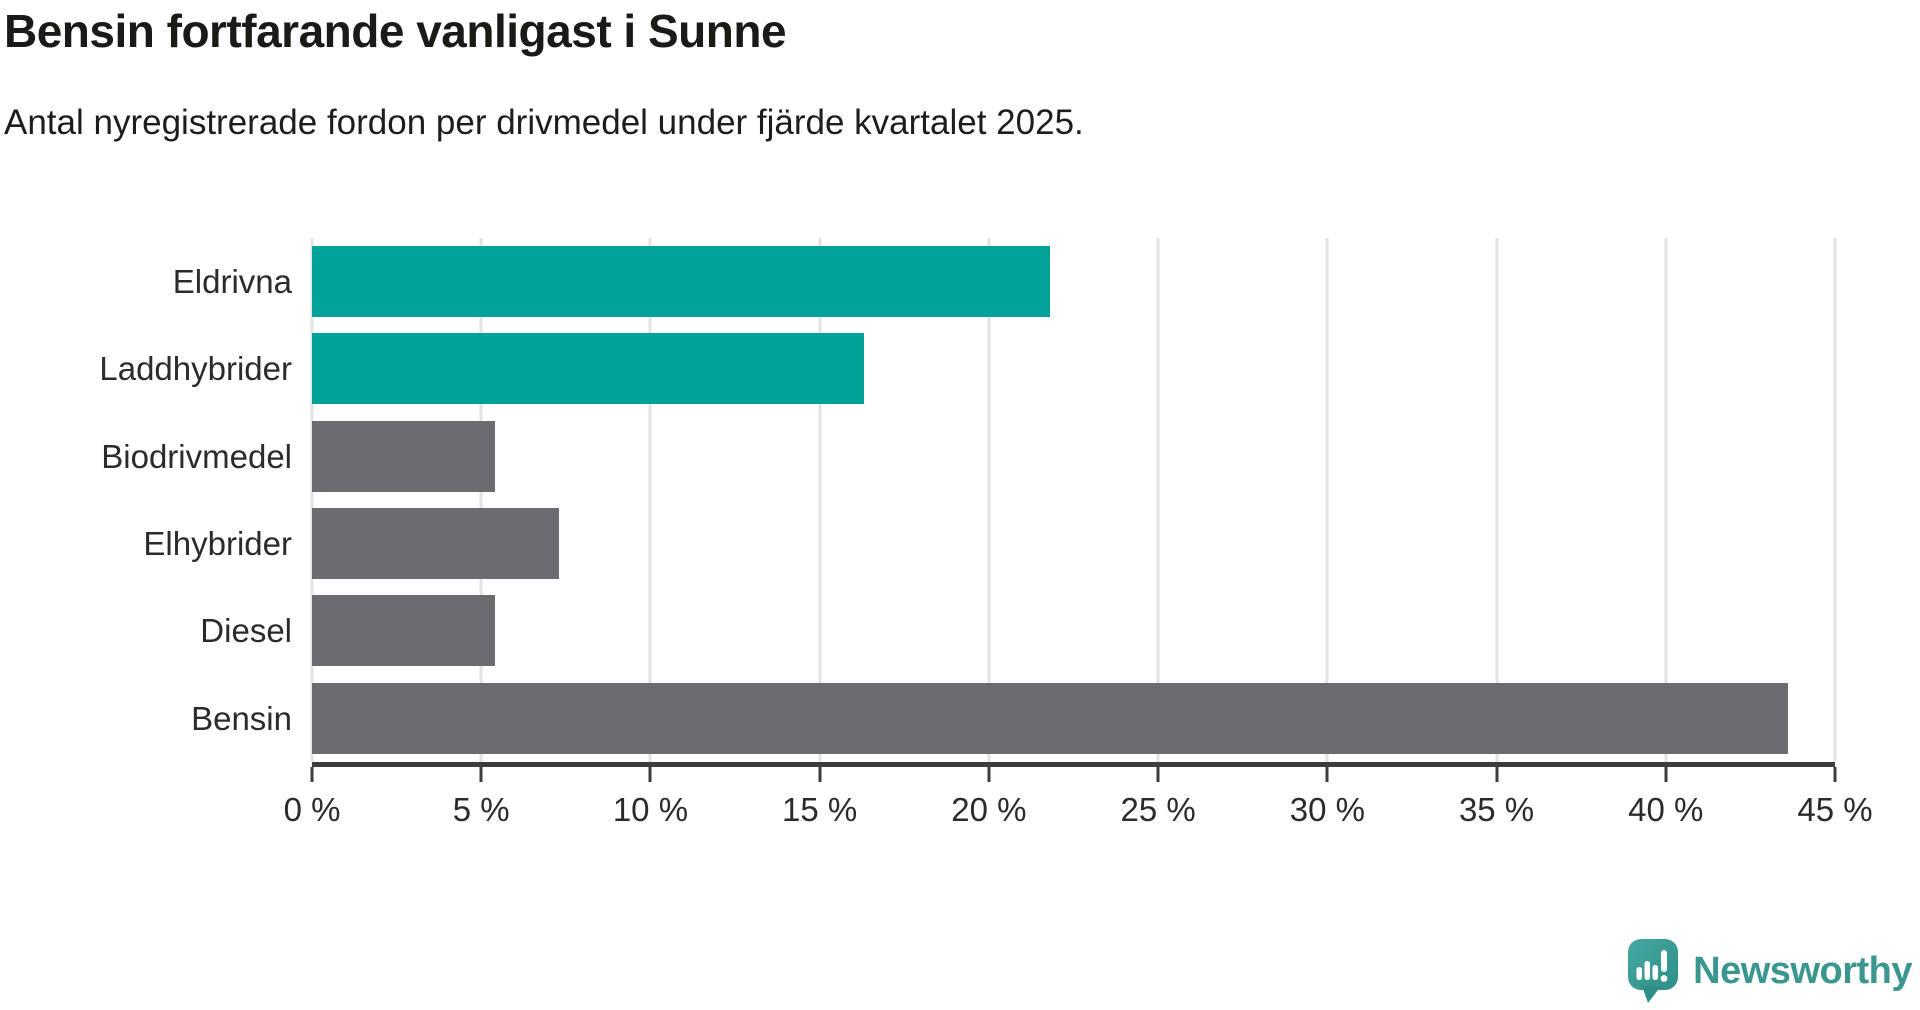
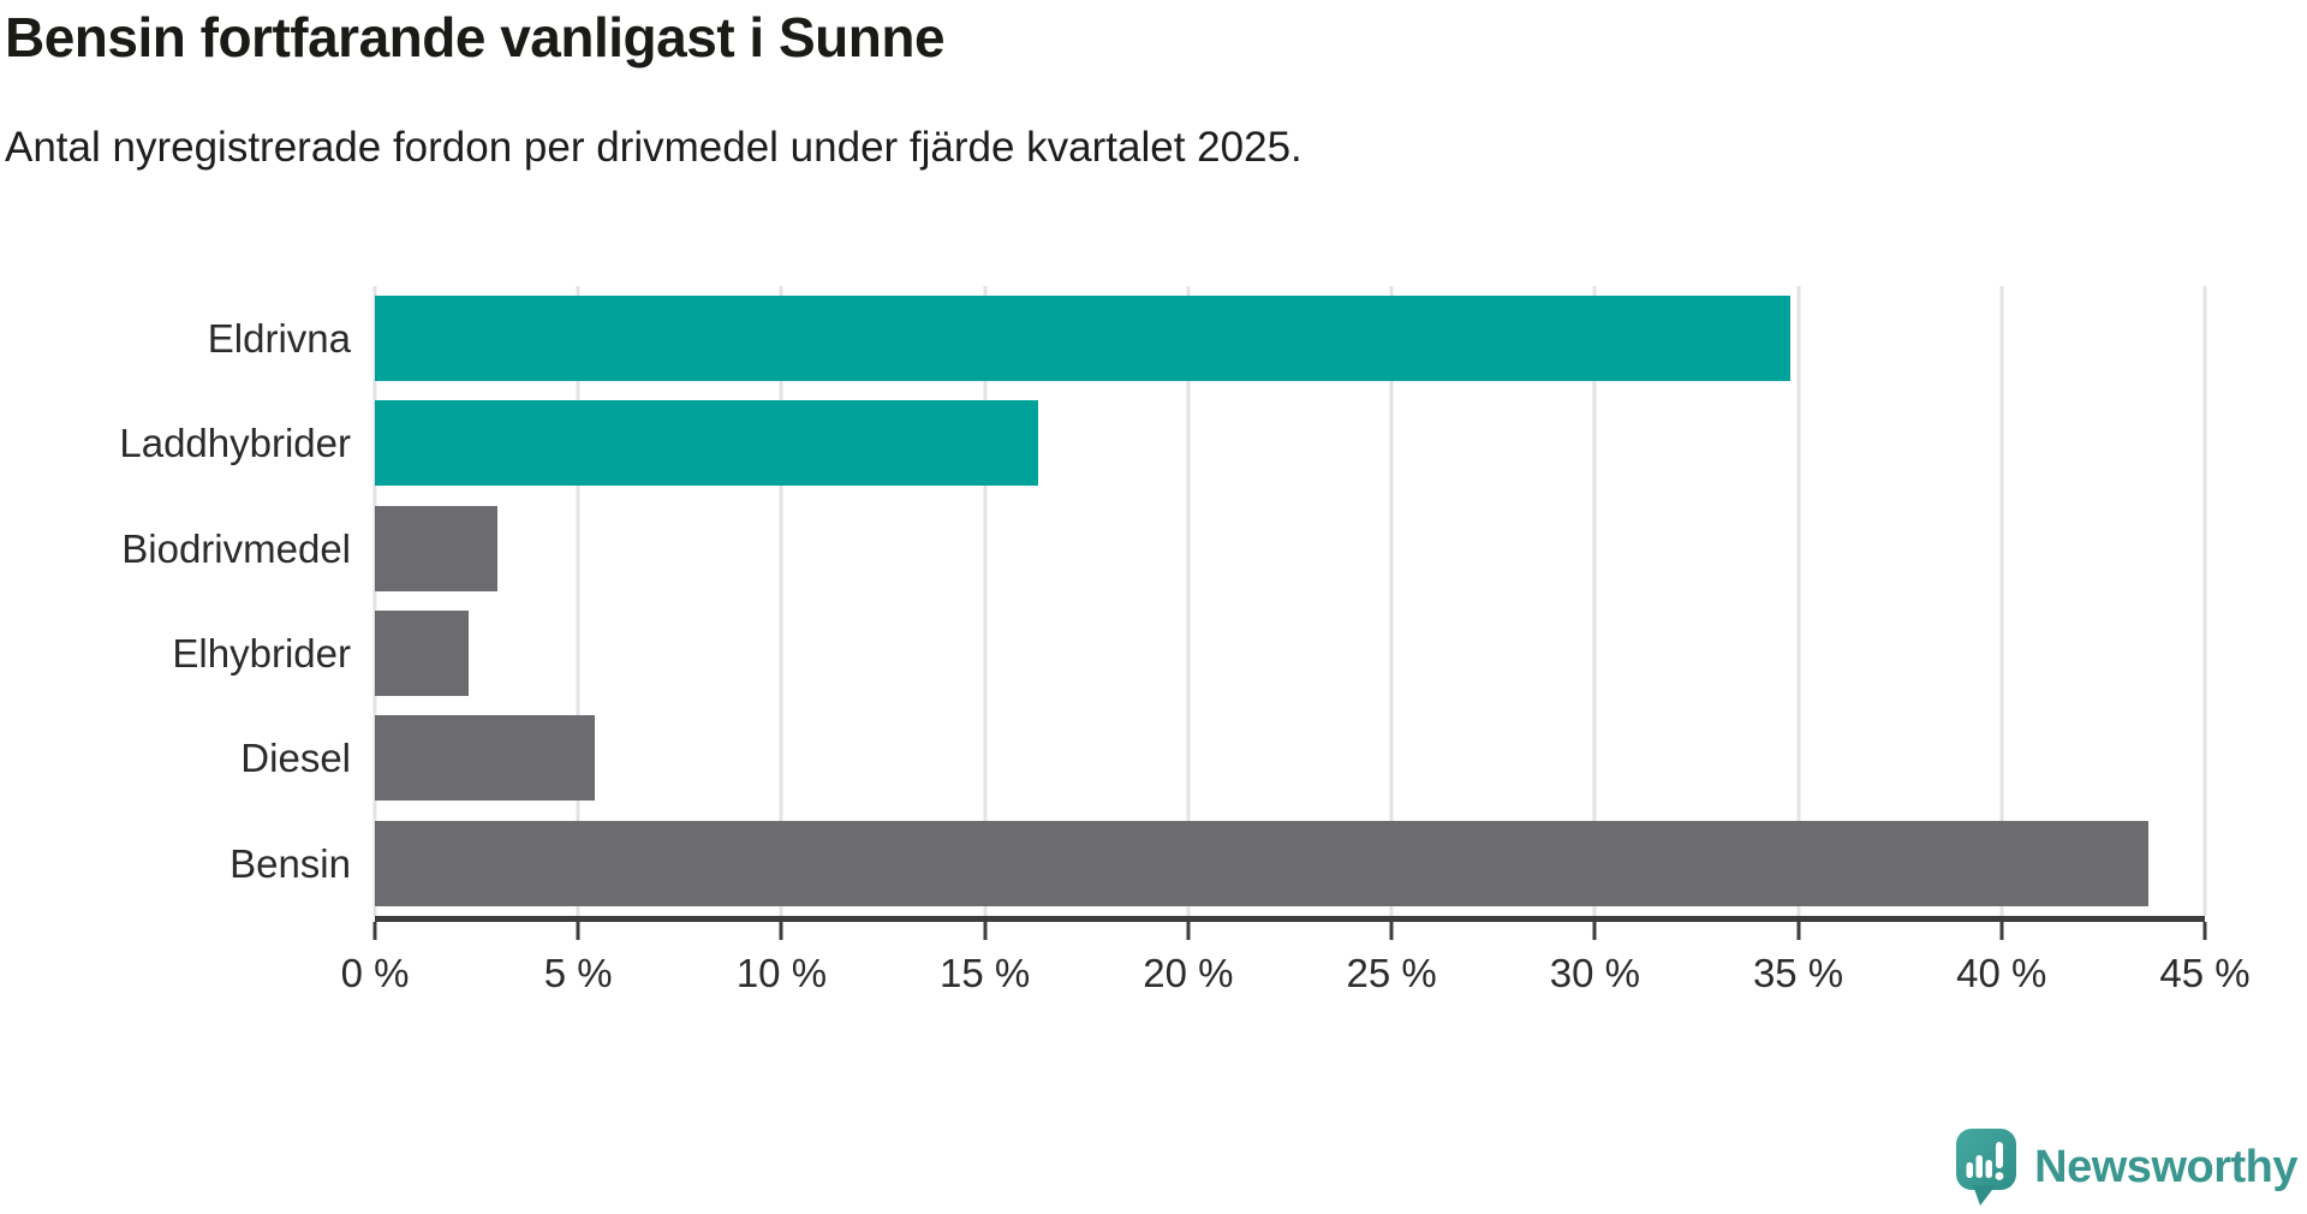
Eldrivna: 21.8% -> 34.8%
Biodrivmedel: 5.4% -> 3.0%
Elhybrider: 7.3% -> 2.3%
